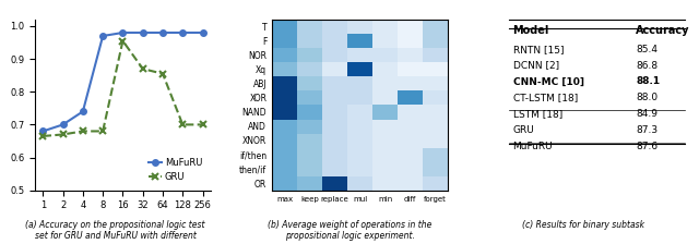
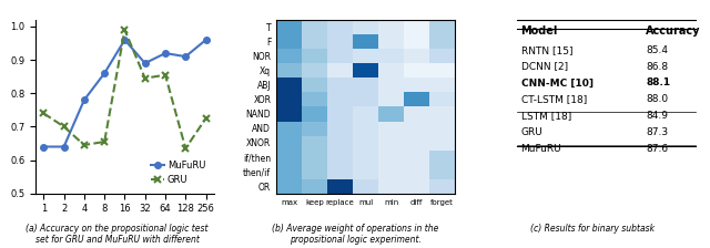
MuFuRU/1: 0.68 -> 0.64
GRU/1: 0.665 -> 0.740
MuFuRU/2: 0.70 -> 0.64
GRU/2: 0.670 -> 0.700
MuFuRU/4: 0.74 -> 0.78
GRU/4: 0.680 -> 0.645
MuFuRU/8: 0.97 -> 0.86
GRU/8: 0.680 -> 0.655
MuFuRU/16: 0.98 -> 0.96
GRU/16: 0.955 -> 0.990
MuFuRU/32: 0.98 -> 0.89
GRU/32: 0.870 -> 0.845
MuFuRU/64: 0.98 -> 0.92
MuFuRU/128: 0.98 -> 0.91
GRU/128: 0.700 -> 0.635
MuFuRU/256: 0.98 -> 0.96
GRU/256: 0.700 -> 0.725
